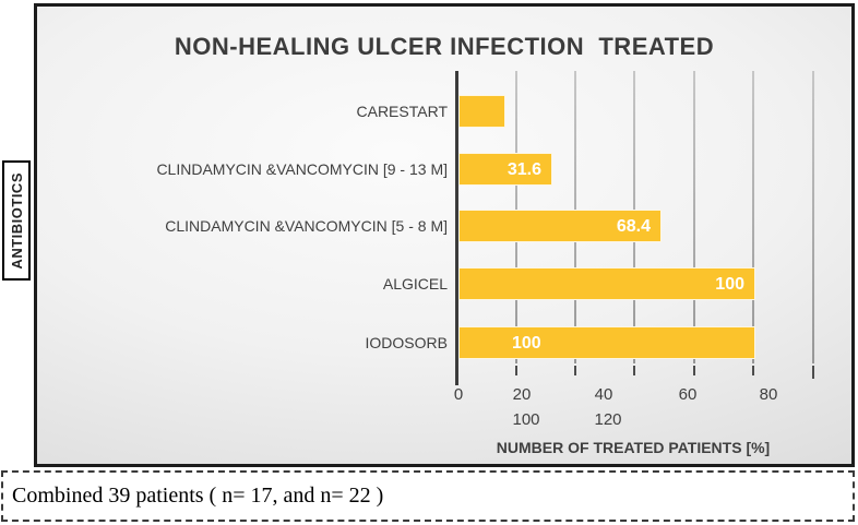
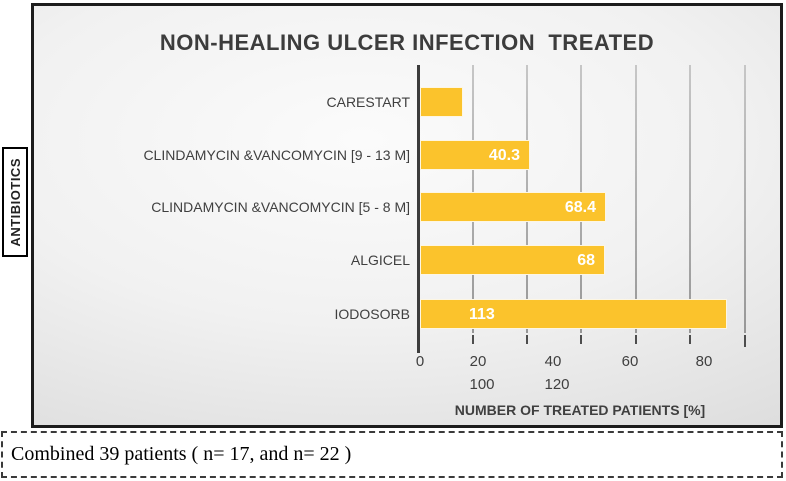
CLINDAMYCIN &VANCOMYCIN [9 - 13 M]: 31.6 -> 40.3
ALGICEL: 100 -> 68
IODOSORB: 100 -> 113
